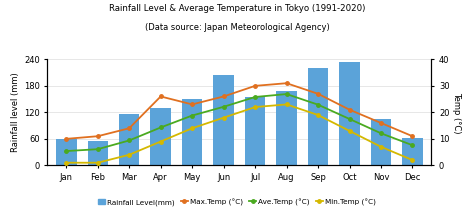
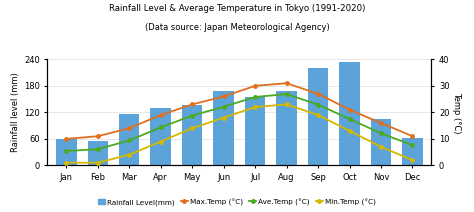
Max.Temp (°C)/Apr: 26 -> 19
Rainfall Level(mm)/May: 150 -> 137
Rainfall Level(mm)/Jun: 205 -> 168
